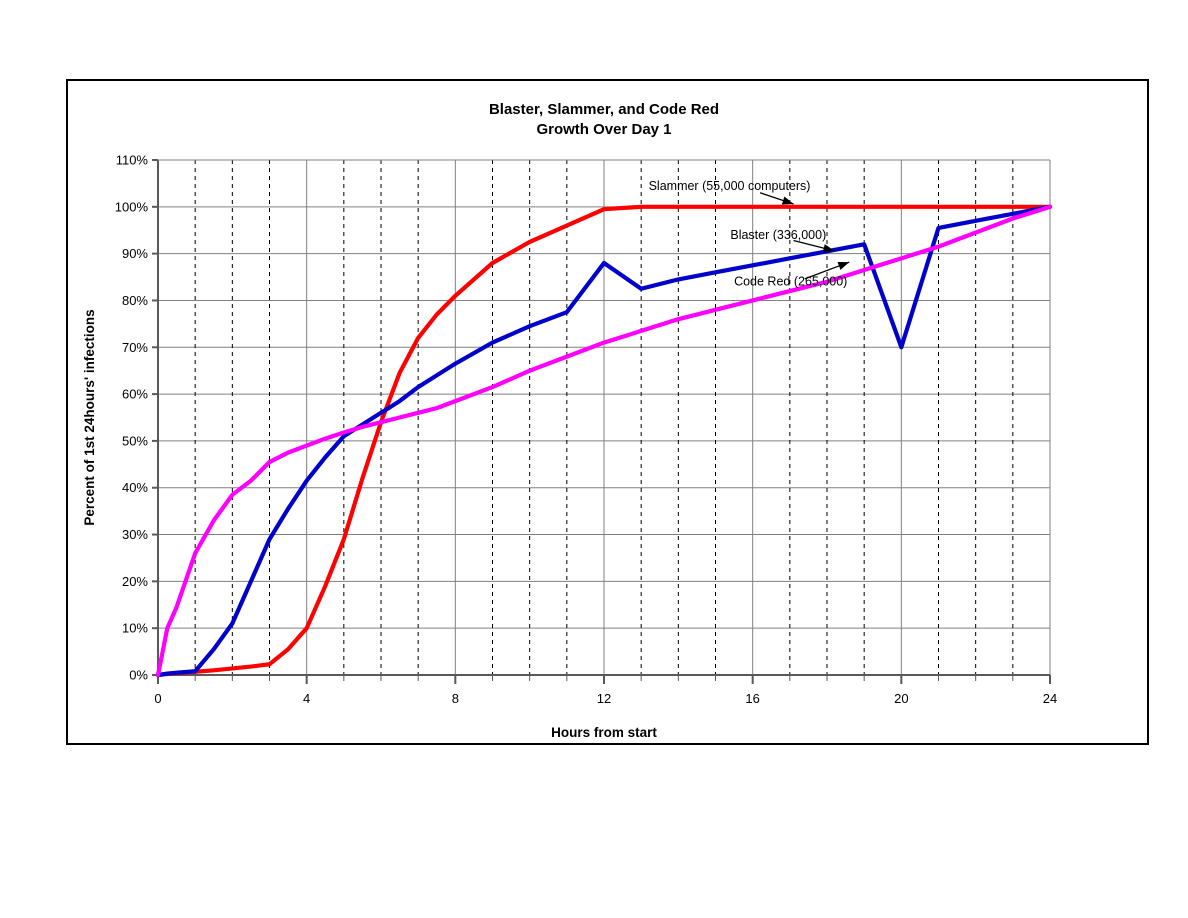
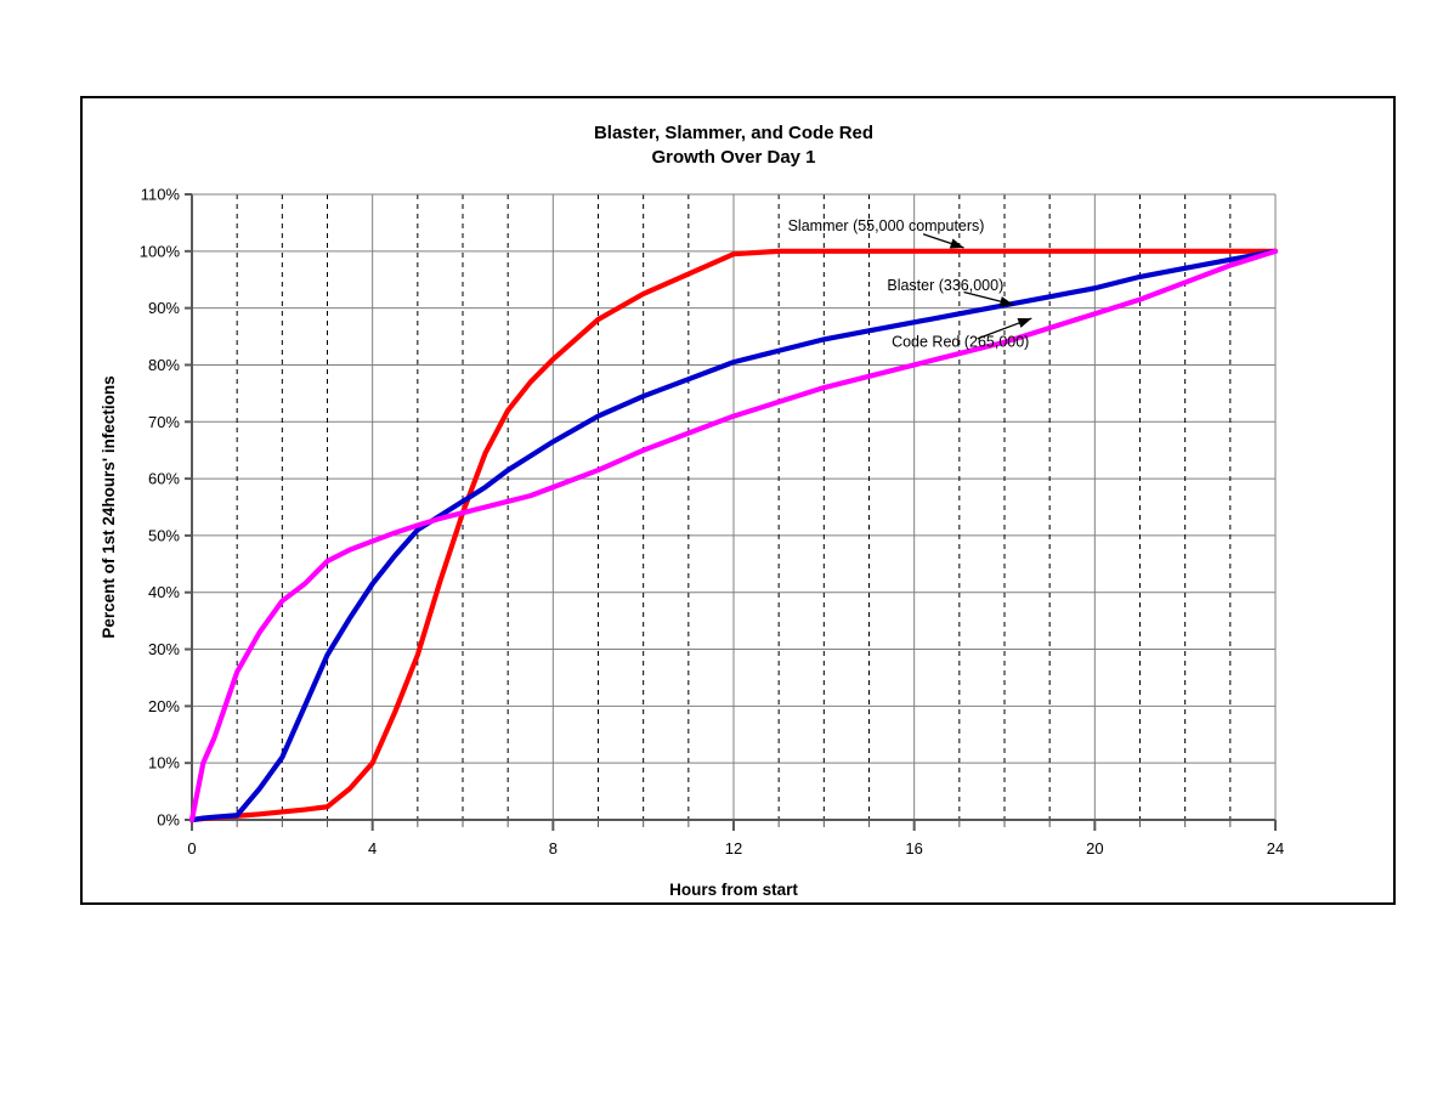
Blaster (336,000)/12: 88% -> 80%
Blaster (336,000)/20: 70% -> 94%
